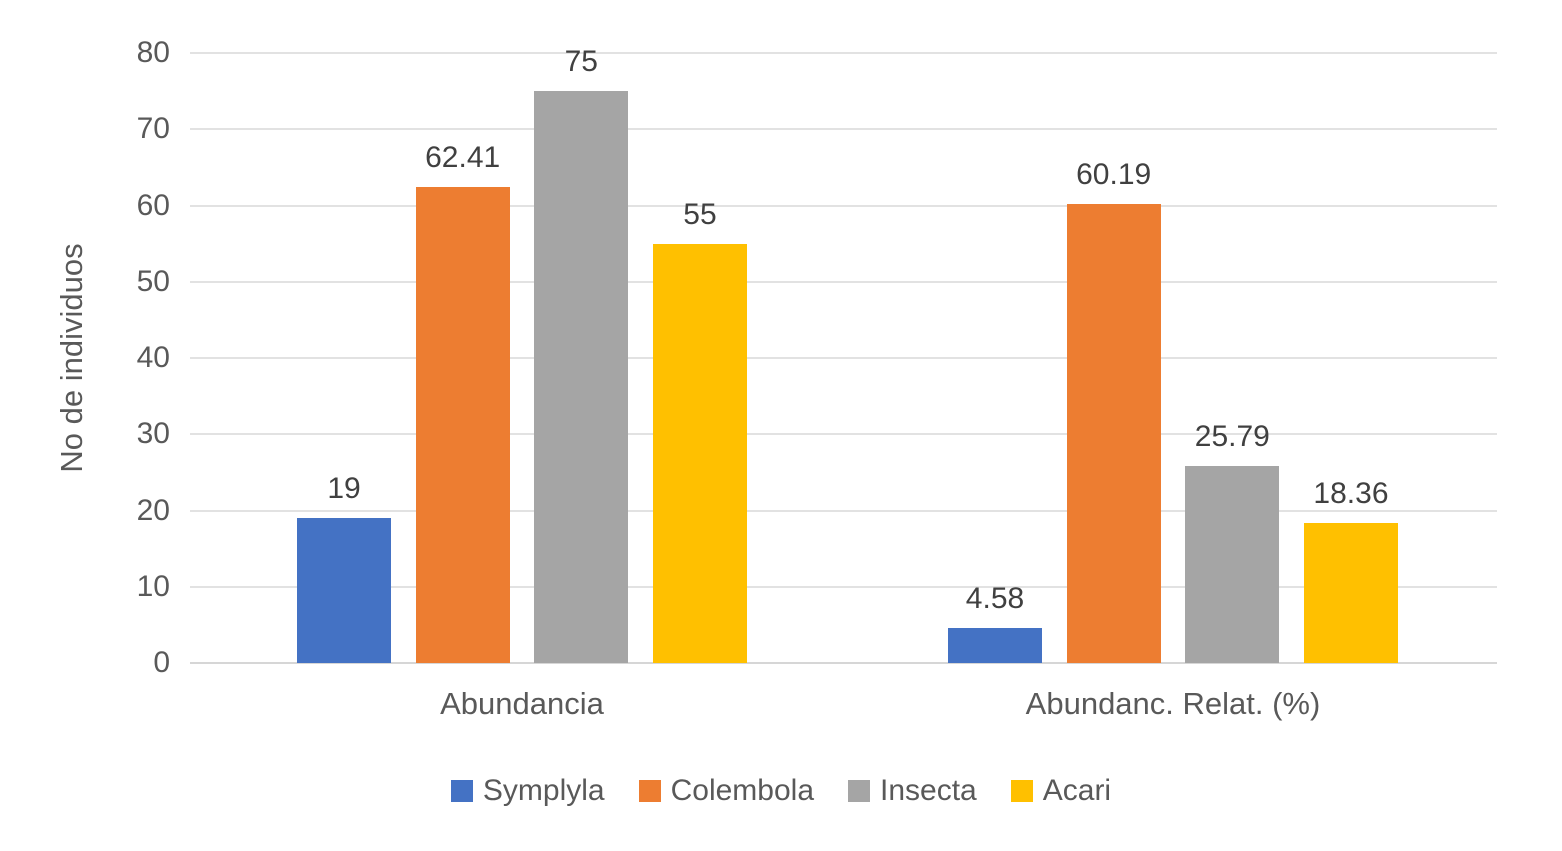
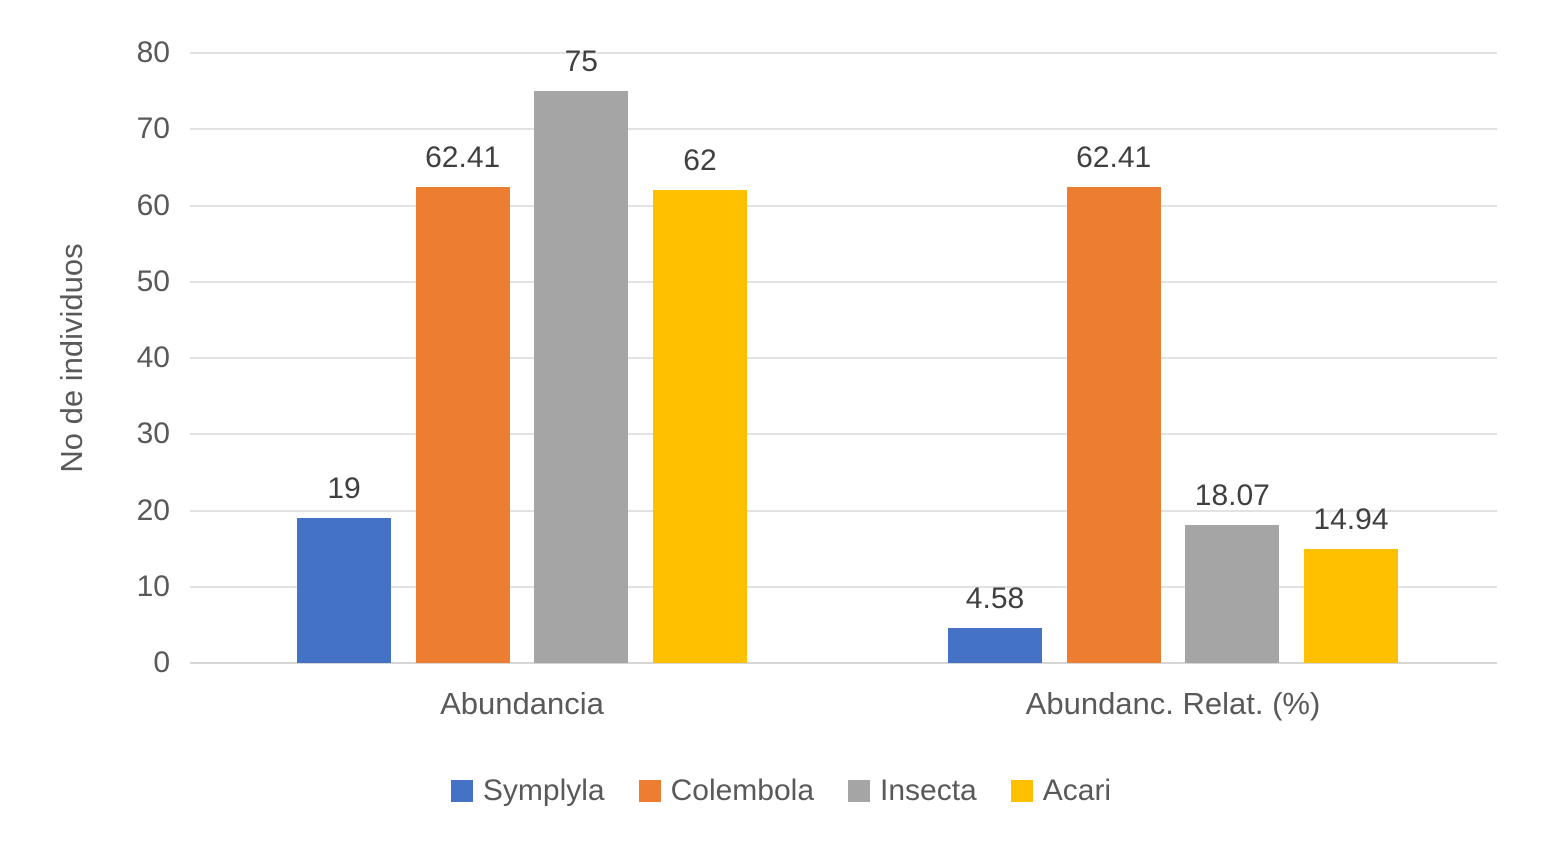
Acari/Abundancia: 55 -> 62
Colembola/Abundanc. Relat. (%): 60.19 -> 62.41
Insecta/Abundanc. Relat. (%): 25.79 -> 18.07
Acari/Abundanc. Relat. (%): 18.36 -> 14.94
